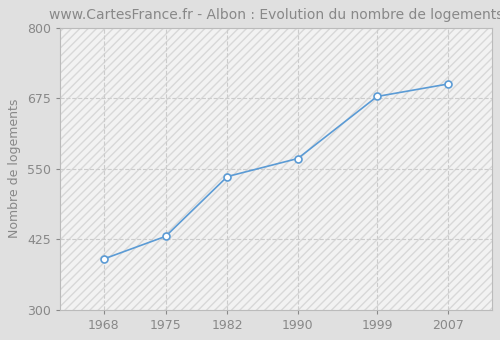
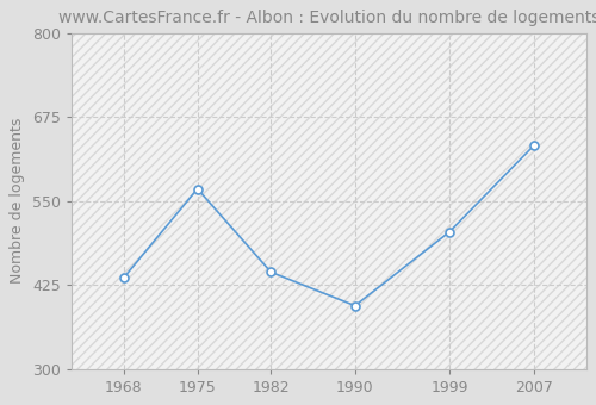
1968: 390 -> 436
1975: 430 -> 568
1982: 536 -> 444
1990: 568 -> 394
1999: 678 -> 504
2007: 700 -> 632
